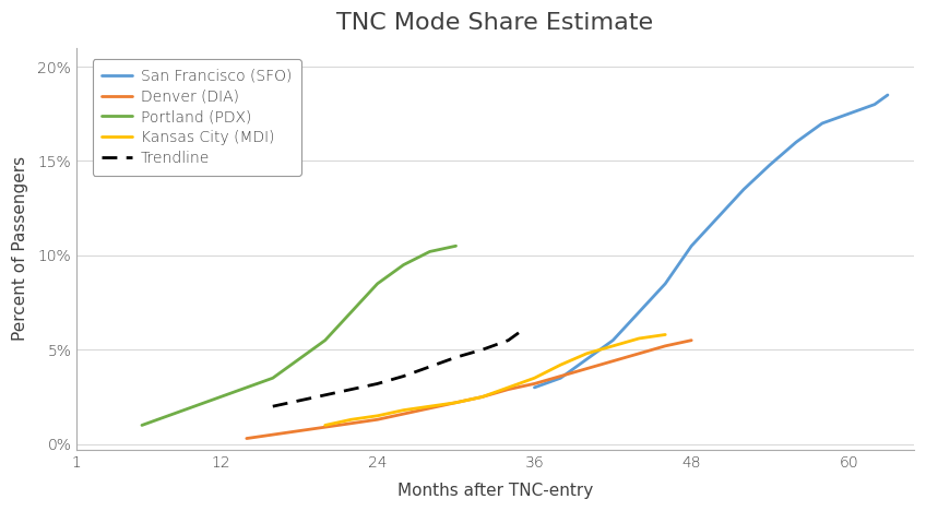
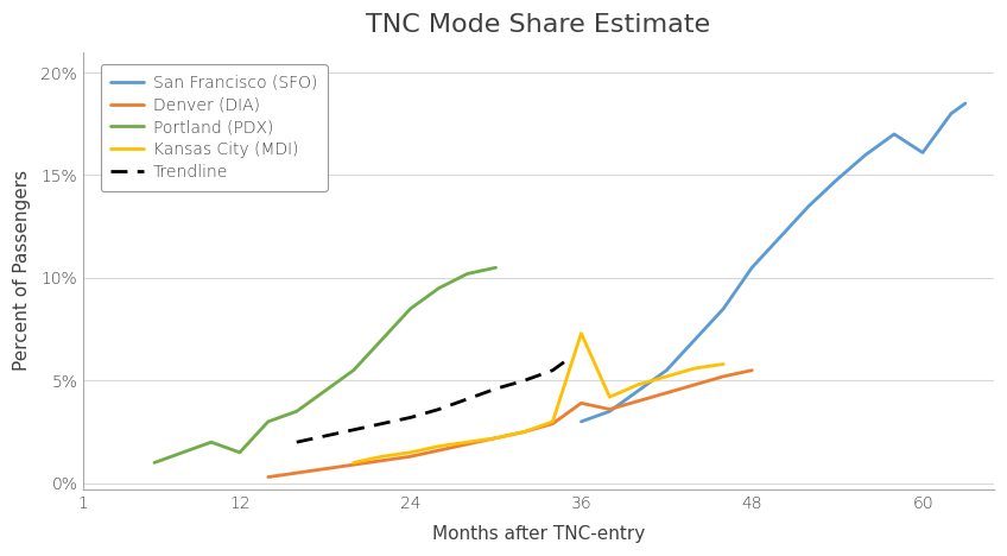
Portland (PDX)/12: 2.5% -> 1.5%
Denver (DIA)/36: 3.2% -> 3.9%
Kansas City (MDI)/36: 3.5% -> 7.3%
San Francisco (SFO)/60: 17.5% -> 16.1%
